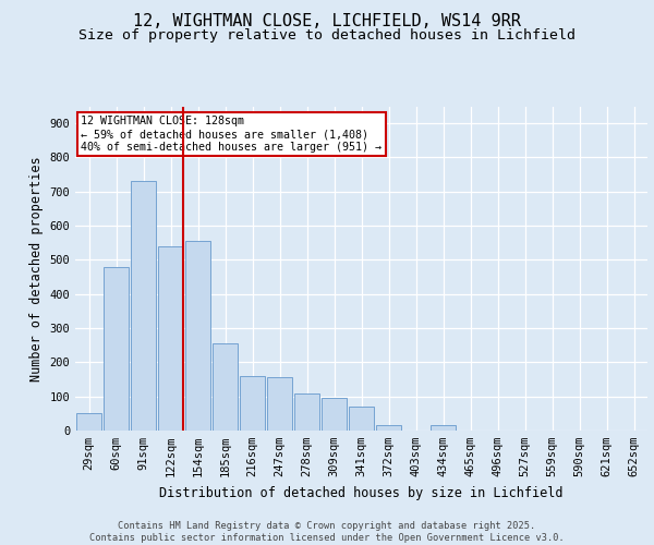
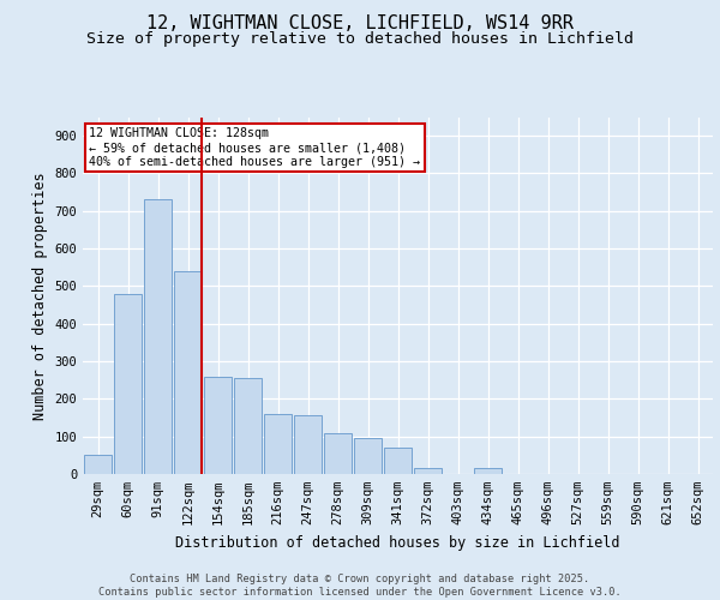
154sqm: 555 -> 260
